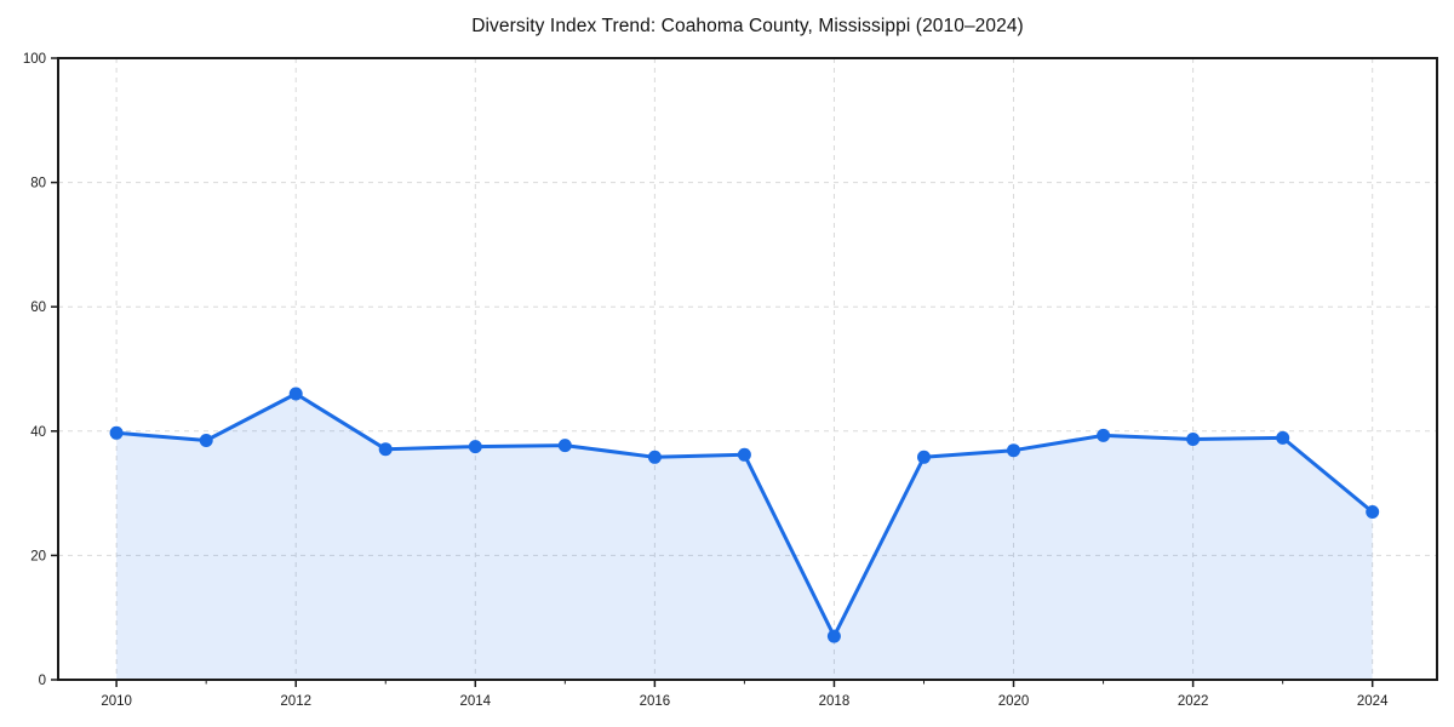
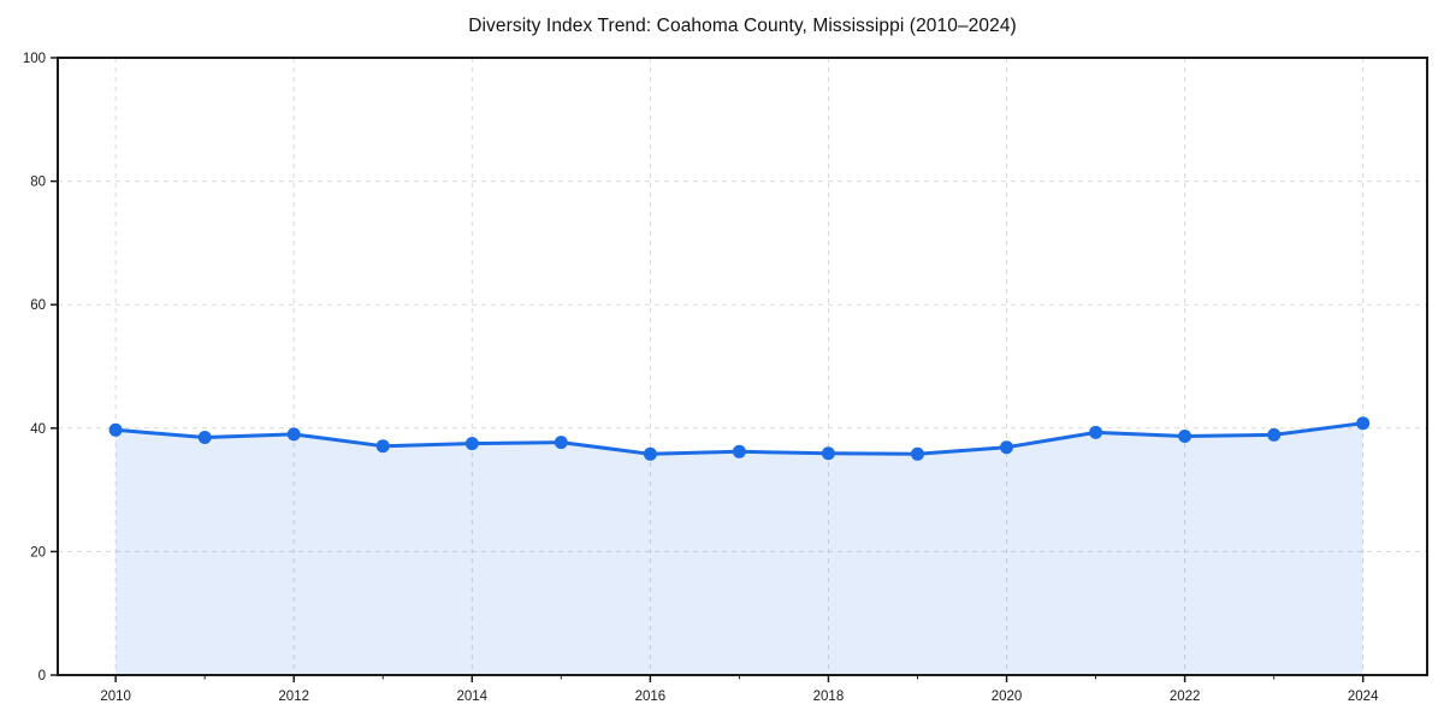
2012: 46 -> 39
2018: 7 -> 36
2024: 27 -> 41
